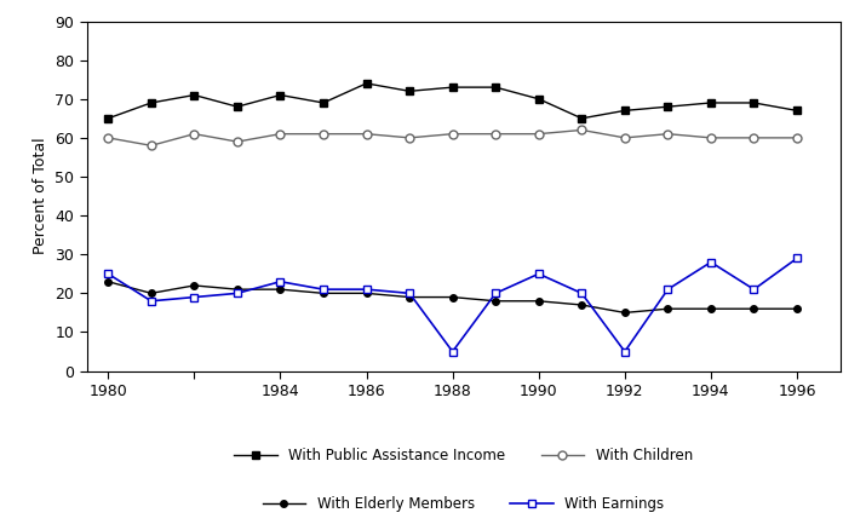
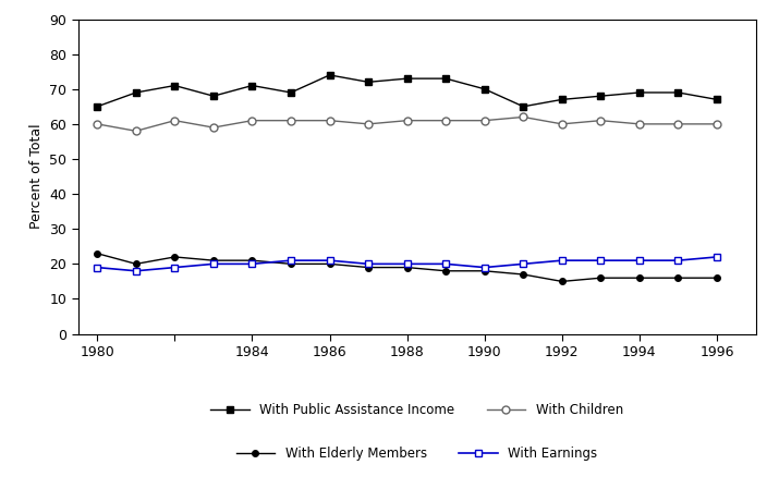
With Earnings/1980: 25 -> 19
With Earnings/1984: 23 -> 20
With Earnings/1988: 5 -> 20
With Earnings/1990: 25 -> 19
With Earnings/1992: 5 -> 21
With Earnings/1994: 28 -> 21
With Earnings/1996: 29 -> 22
